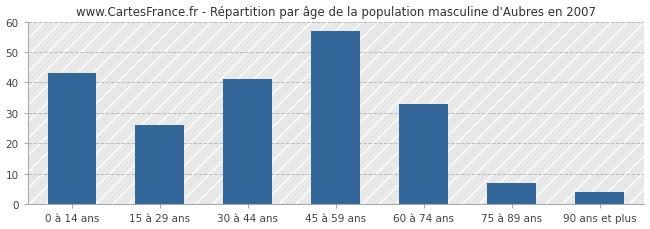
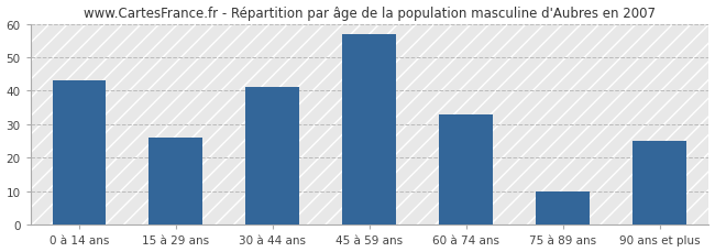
75 à 89 ans: 7 -> 10
90 ans et plus: 4 -> 25
